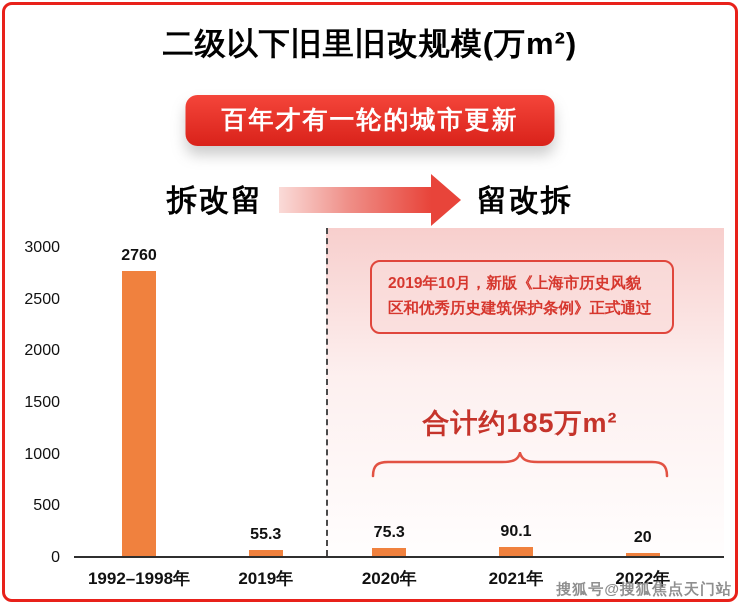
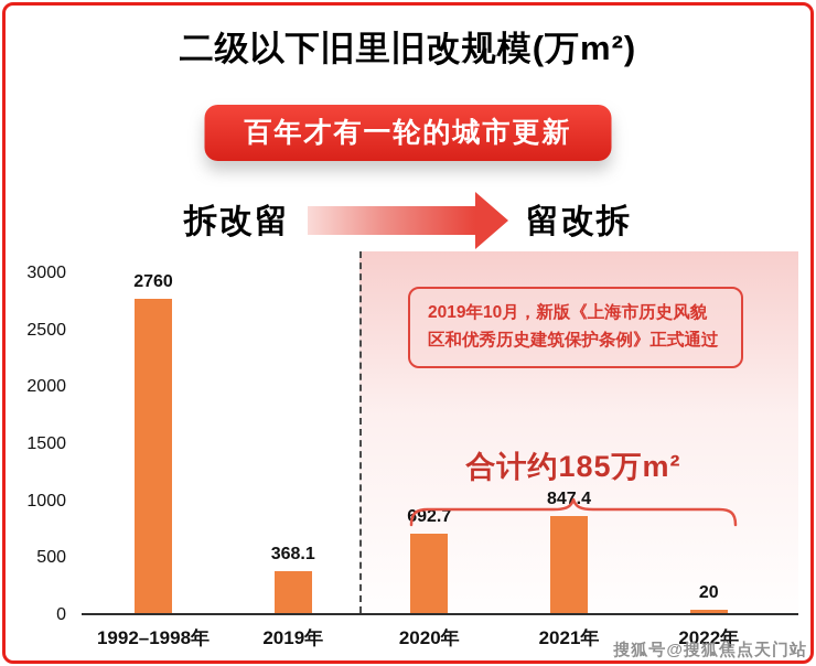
2019年: 55.3 -> 368.1
2020年: 75.3 -> 692.7
2021年: 90.1 -> 847.4
